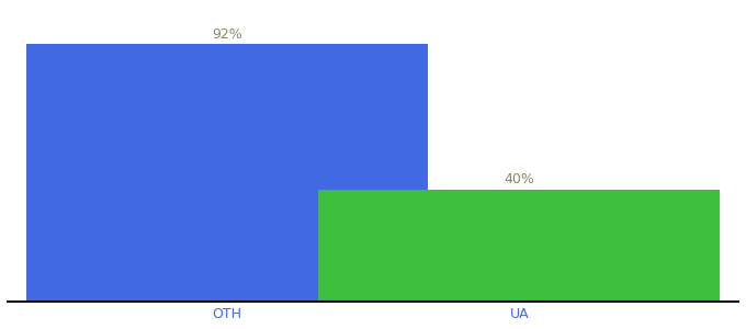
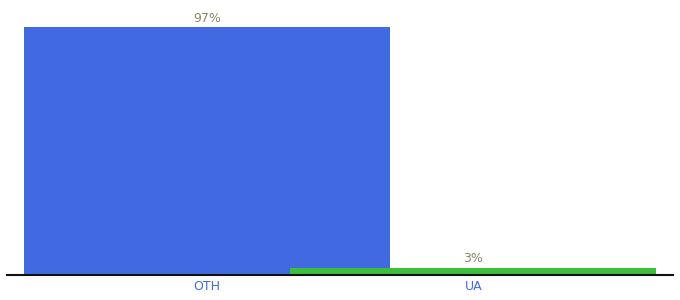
OTH: 92% -> 97%
UA: 40% -> 3%
